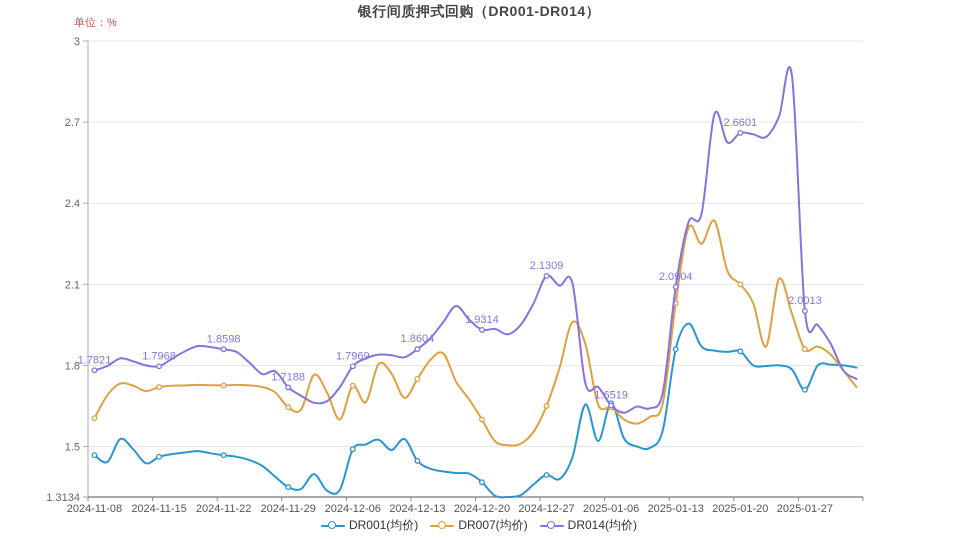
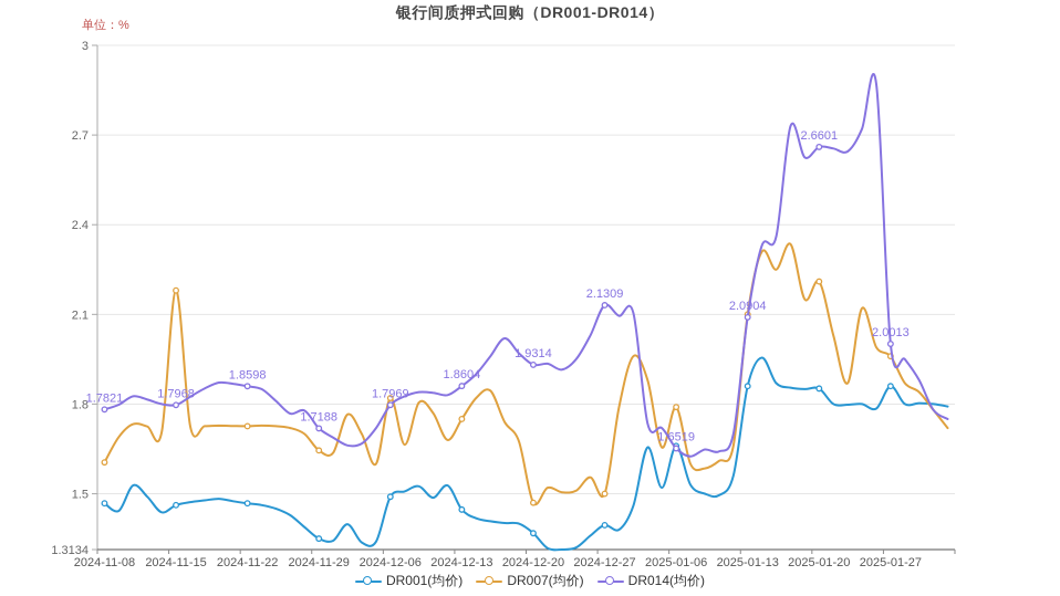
DR007(均价)/2024-11-15: 1.72 -> 2.18
DR007(均价)/2024-12-06: 1.73 -> 1.82
DR007(均价)/2024-12-20: 1.60 -> 1.47
DR007(均价)/2024-12-27: 1.65 -> 1.50
DR007(均价)/2025-01-06: 1.65 -> 1.79
DR007(均价)/2025-01-13: 2.03 -> 2.10
DR007(均价)/2025-01-20: 2.10 -> 2.21
DR001(均价)/2025-01-27: 1.71 -> 1.86
DR007(均价)/2025-01-27: 1.86 -> 1.96
